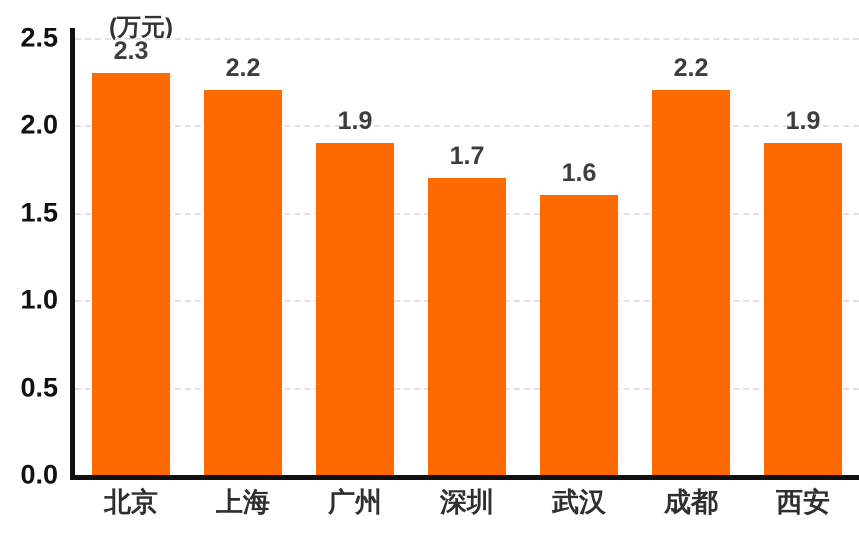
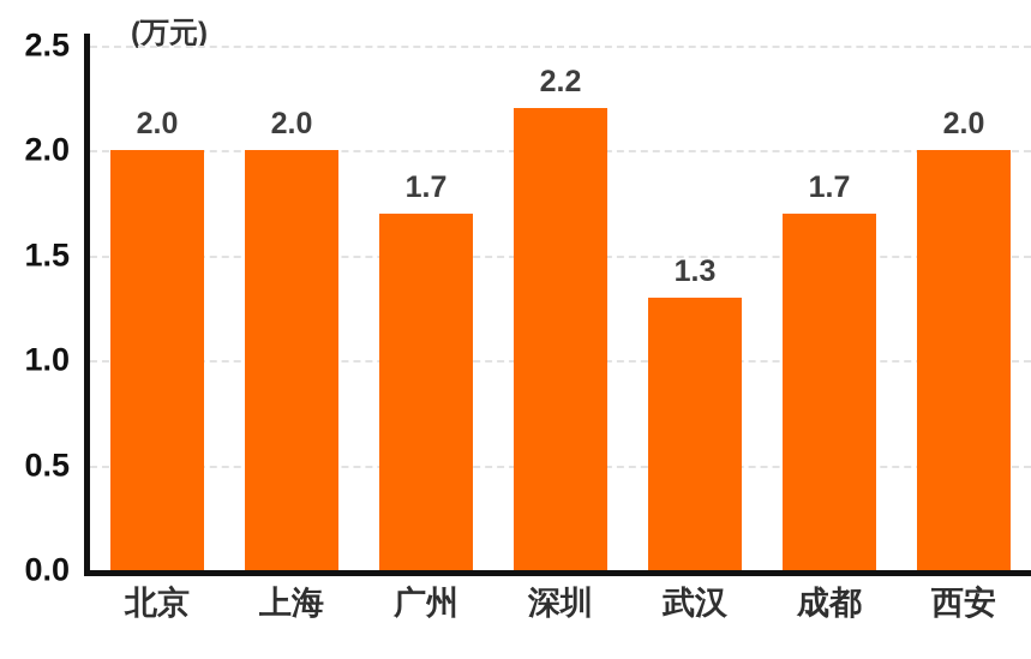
北京: 2.3 -> 2.0
上海: 2.2 -> 2.0
广州: 1.9 -> 1.7
深圳: 1.7 -> 2.2
武汉: 1.6 -> 1.3
成都: 2.2 -> 1.7
西安: 1.9 -> 2.0
